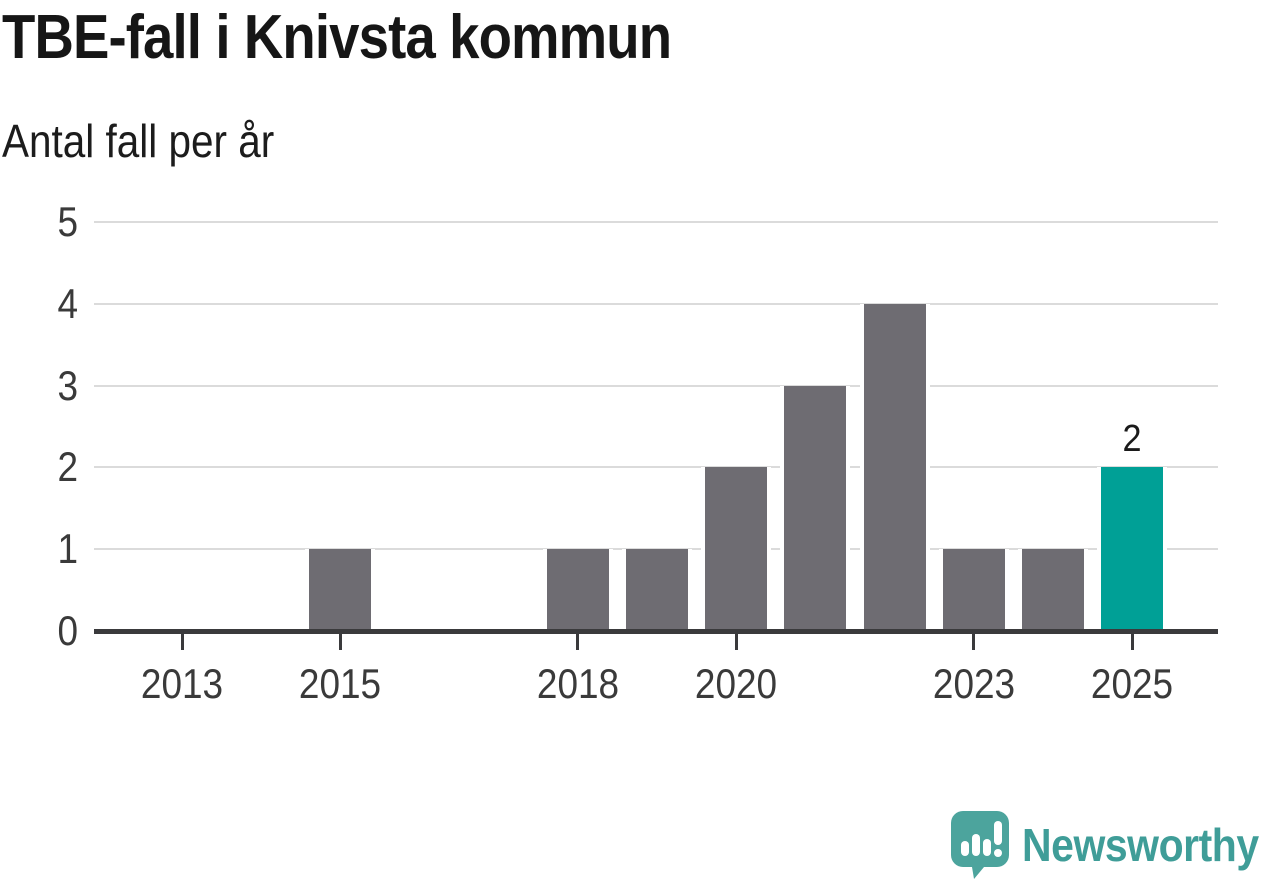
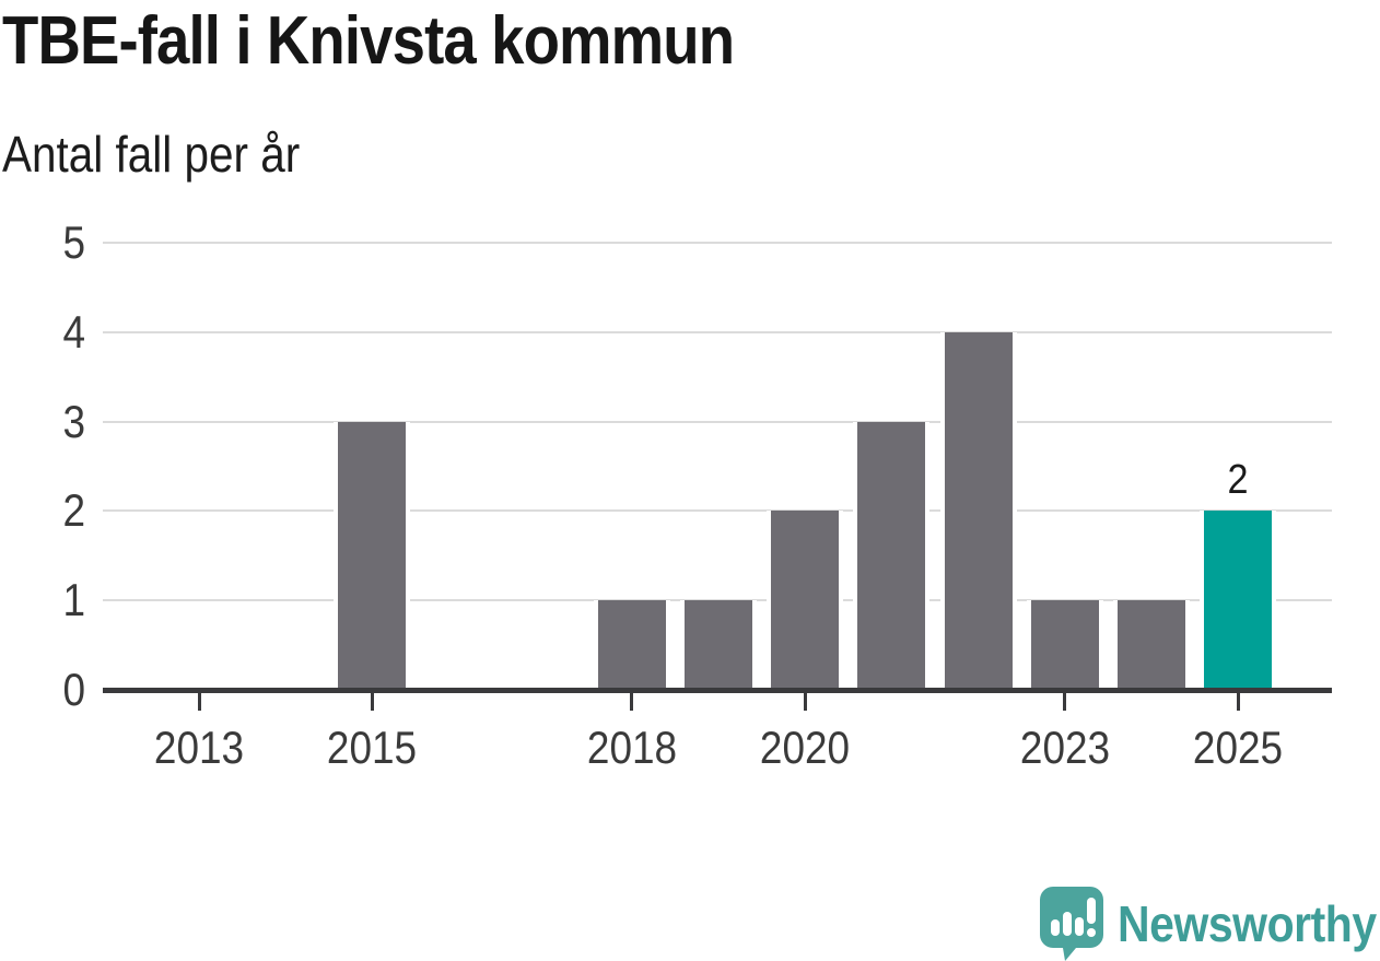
2015: 1 -> 3
